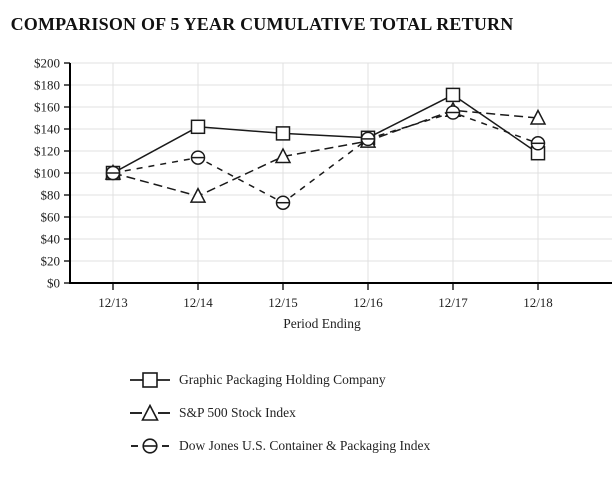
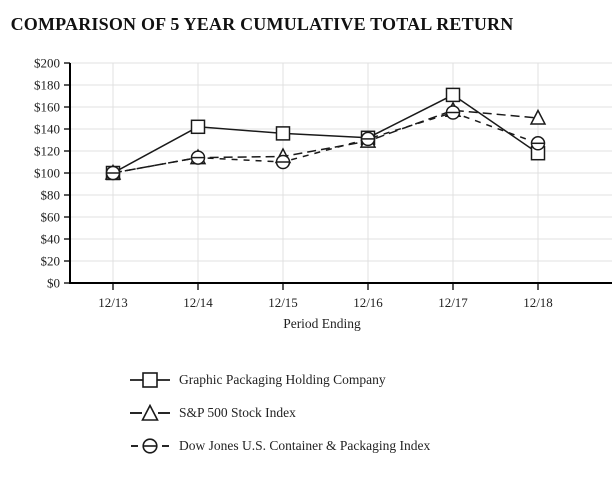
S&P 500 Stock Index/12/14: $79 -> $114
Dow Jones U.S. Container & Packaging Index/12/15: $73 -> $110
